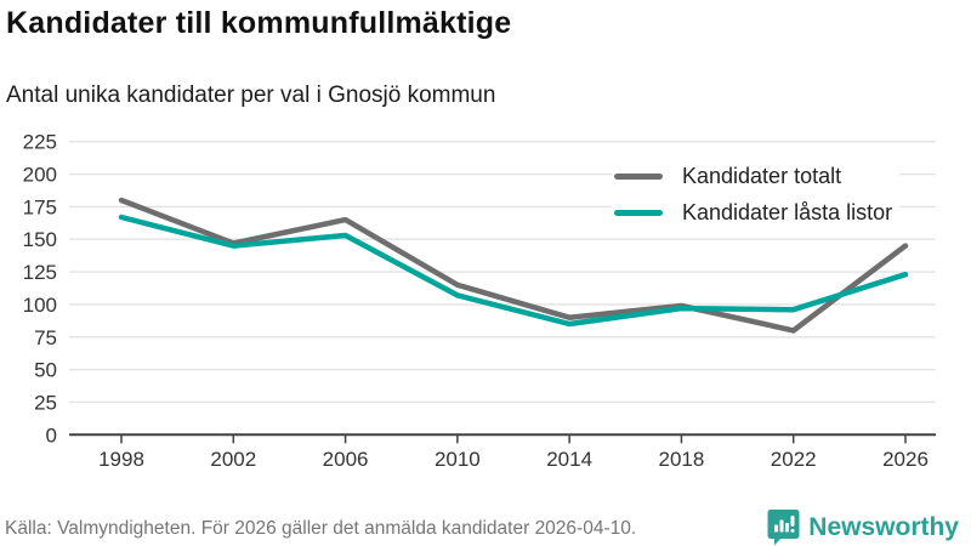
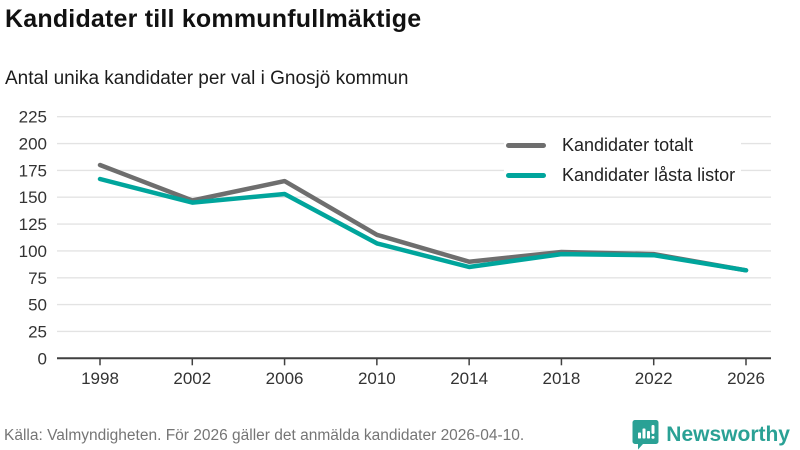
Kandidater totalt/2022: 80 -> 97
Kandidater totalt/2026: 145 -> 82
Kandidater låsta listor/2026: 123 -> 82
